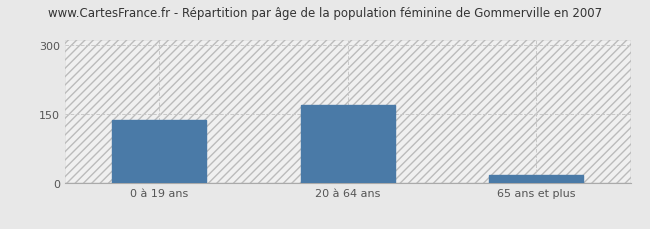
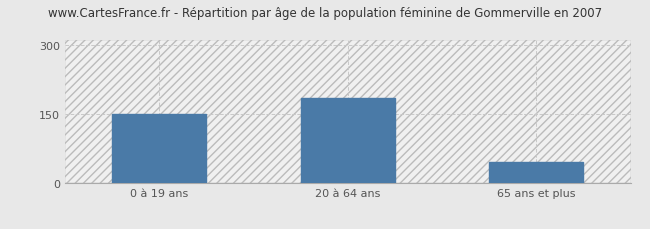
0 à 19 ans: 136 -> 150
20 à 64 ans: 170 -> 185
65 ans et plus: 18 -> 45
